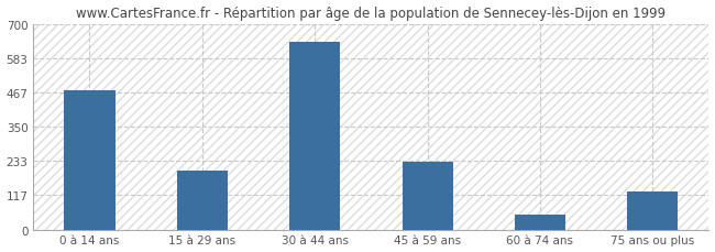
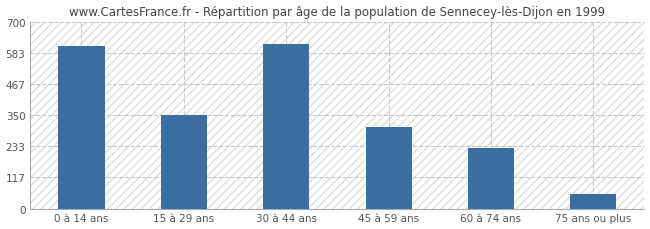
0 à 14 ans: 475 -> 610
15 à 29 ans: 200 -> 350
30 à 44 ans: 640 -> 615
45 à 59 ans: 230 -> 305
60 à 74 ans: 50 -> 225
75 ans ou plus: 130 -> 55
